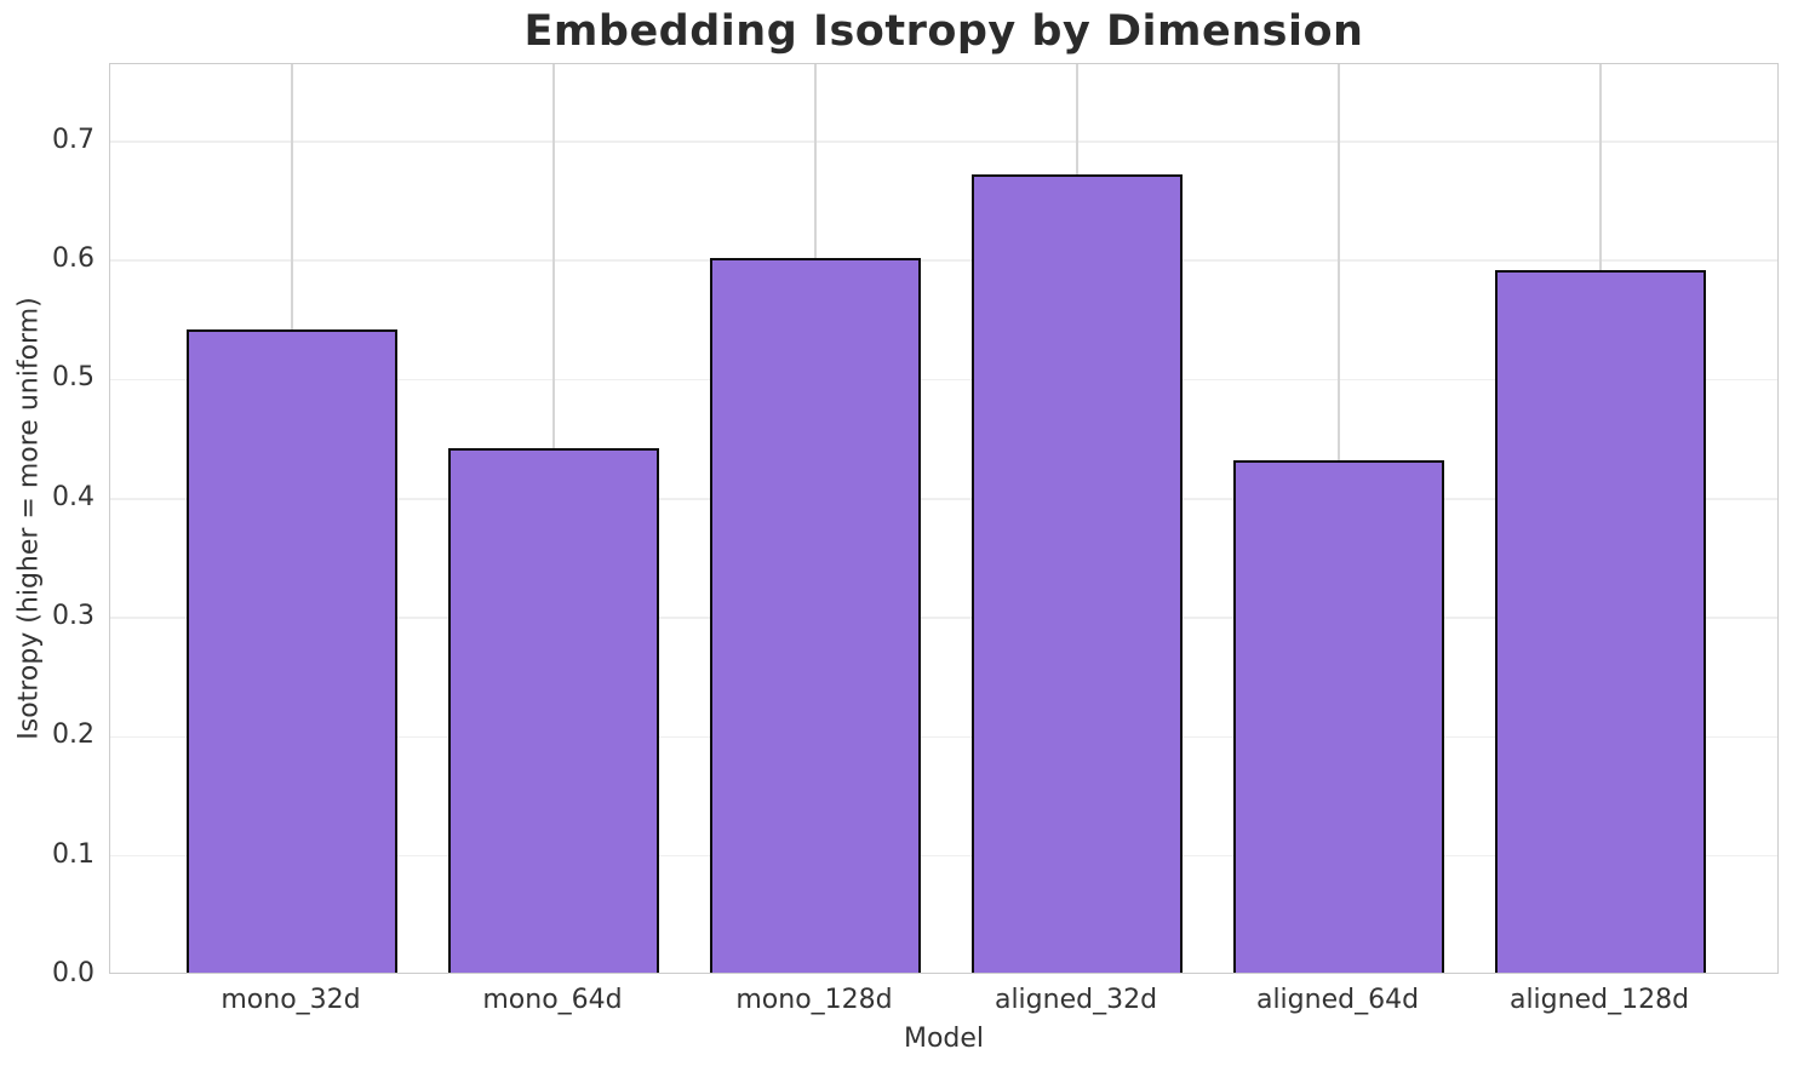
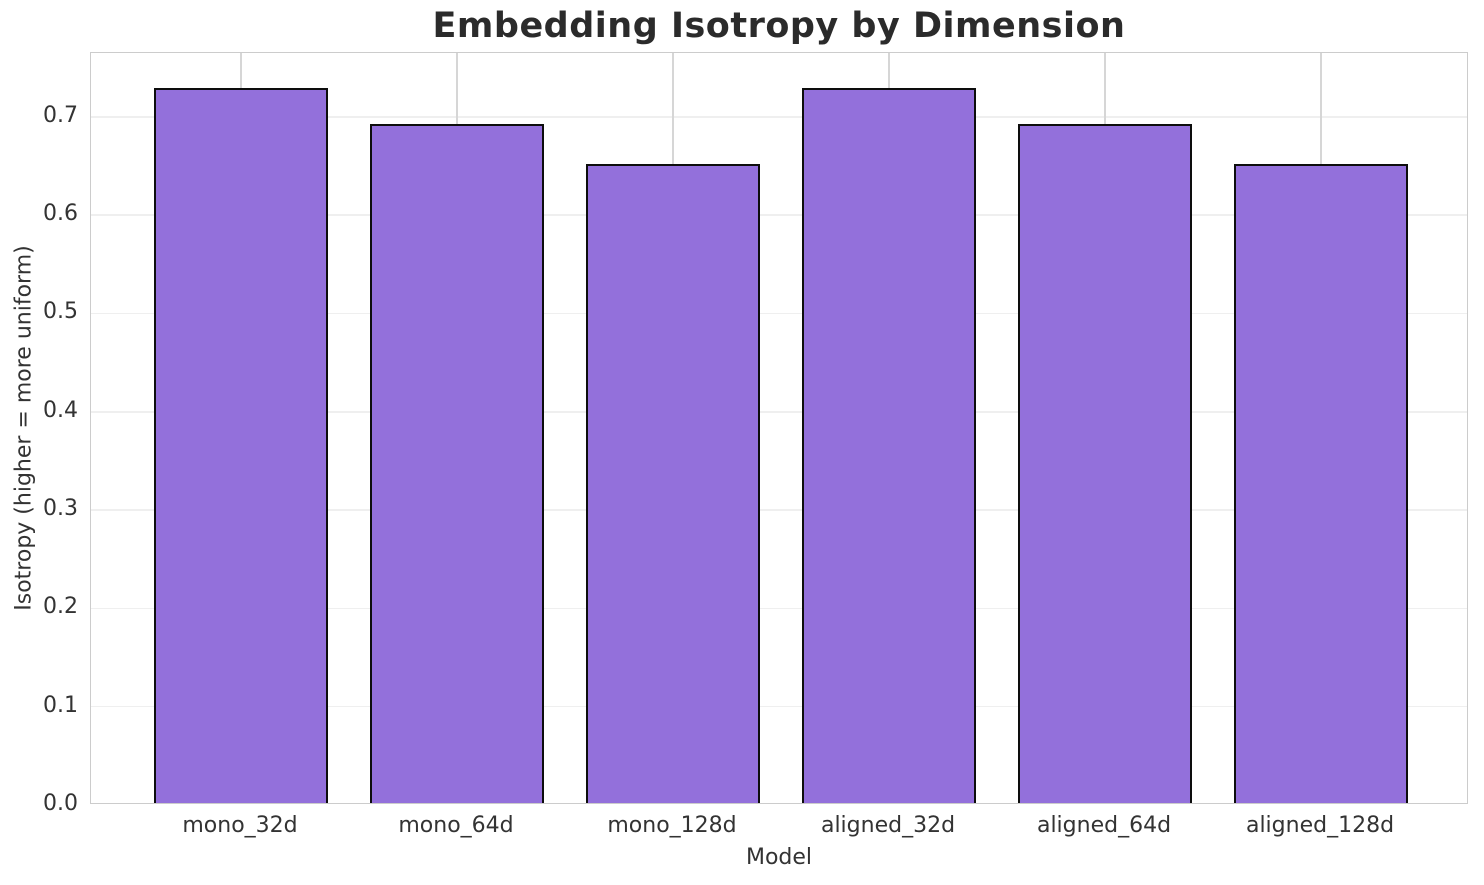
mono_32d: 0.54 -> 0.73
mono_64d: 0.44 -> 0.69
mono_128d: 0.60 -> 0.65
aligned_32d: 0.67 -> 0.73
aligned_64d: 0.43 -> 0.69
aligned_128d: 0.59 -> 0.65
